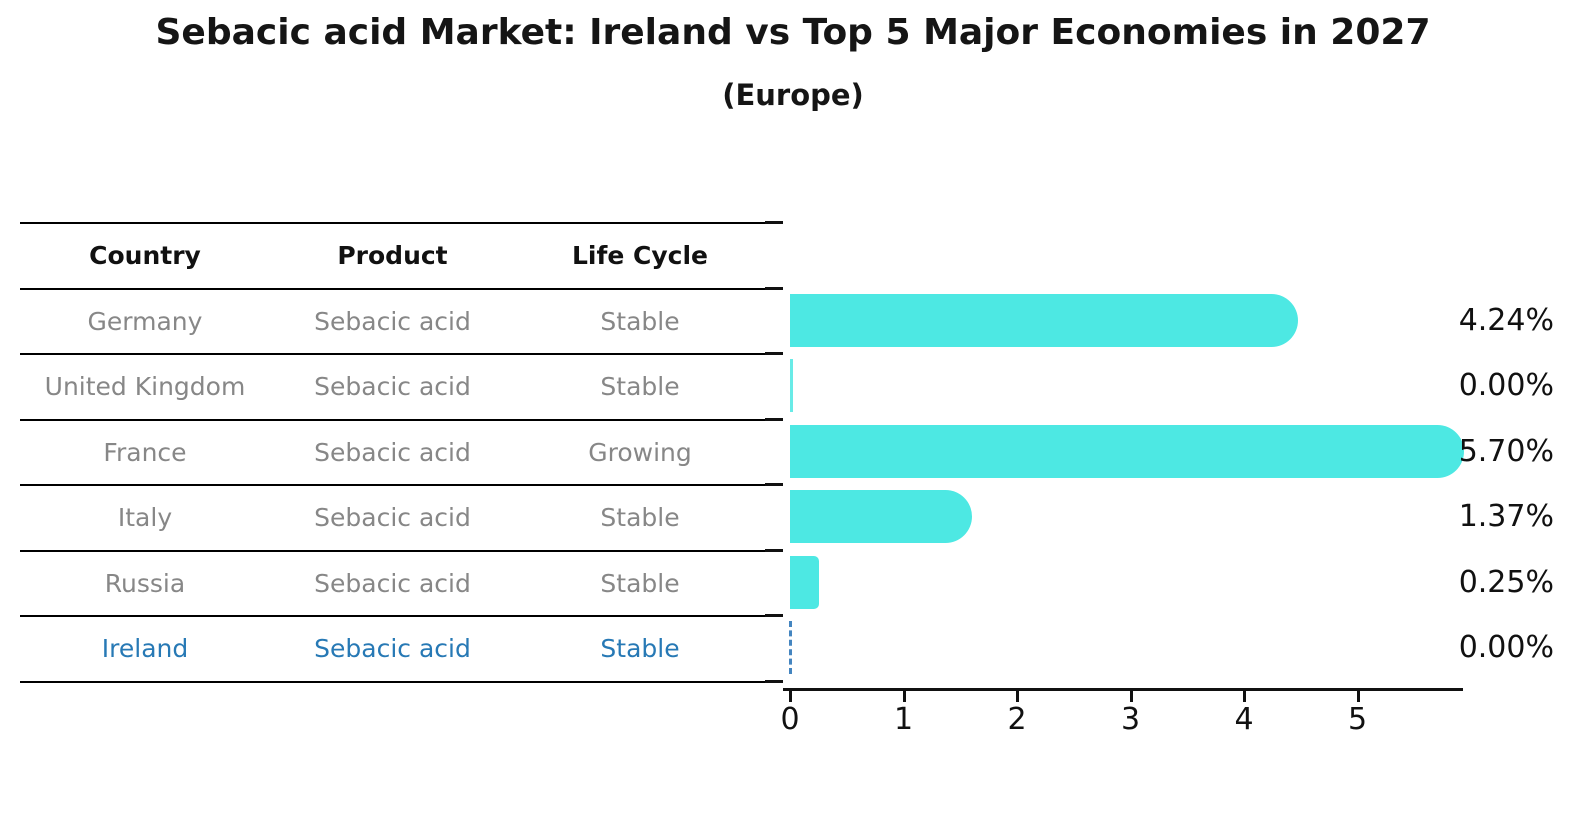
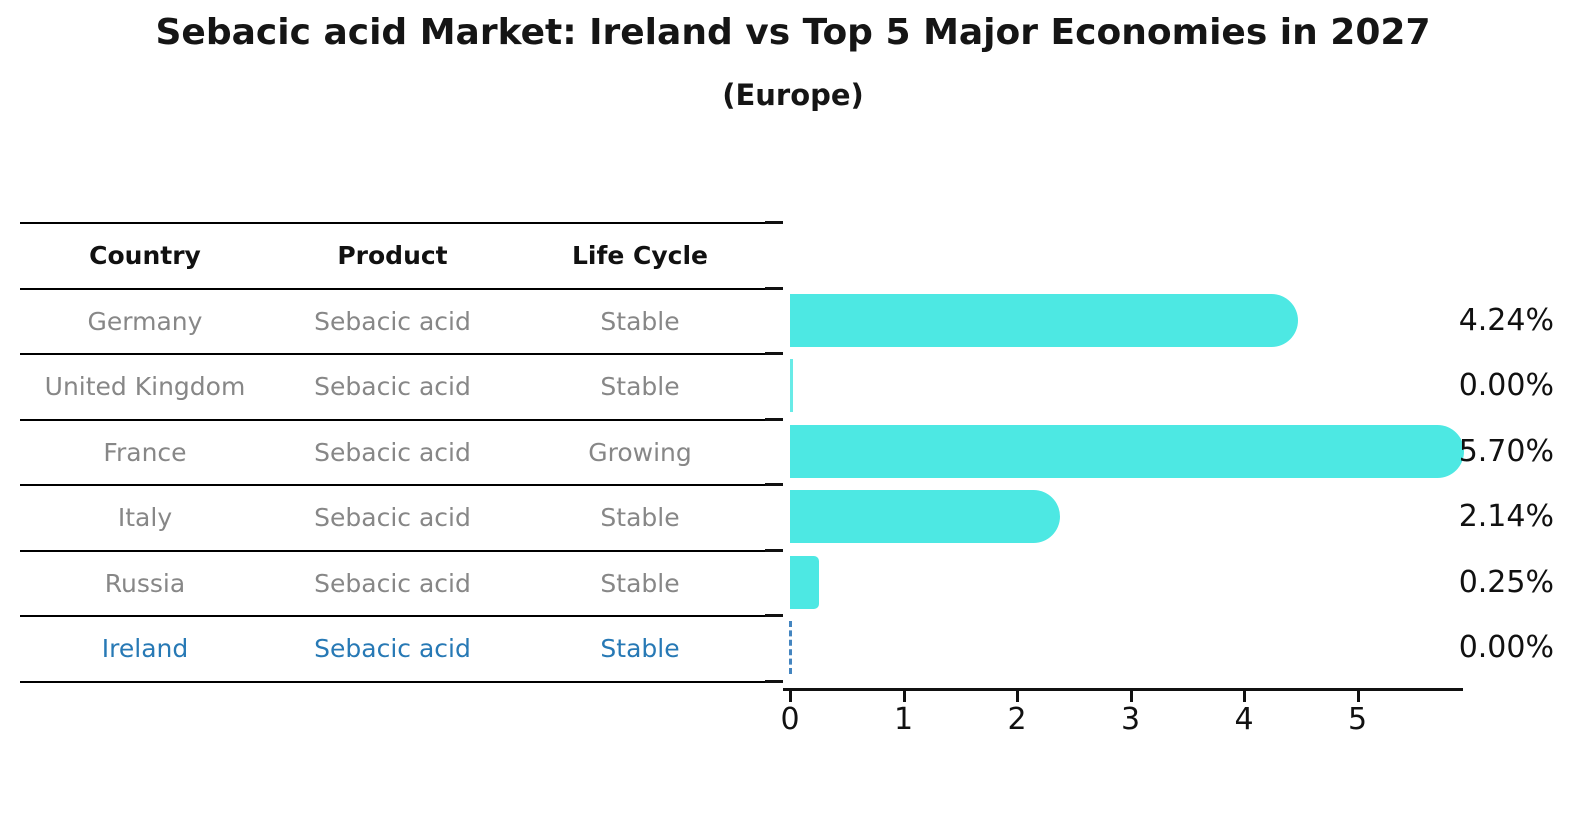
Italy: 1.37% -> 2.14%
